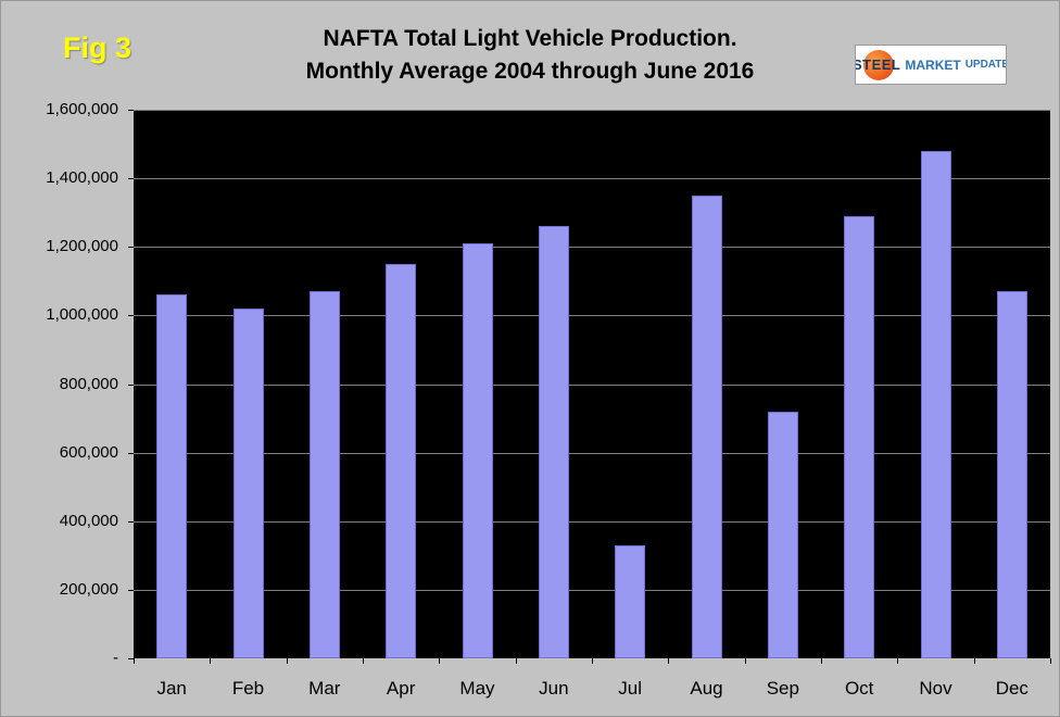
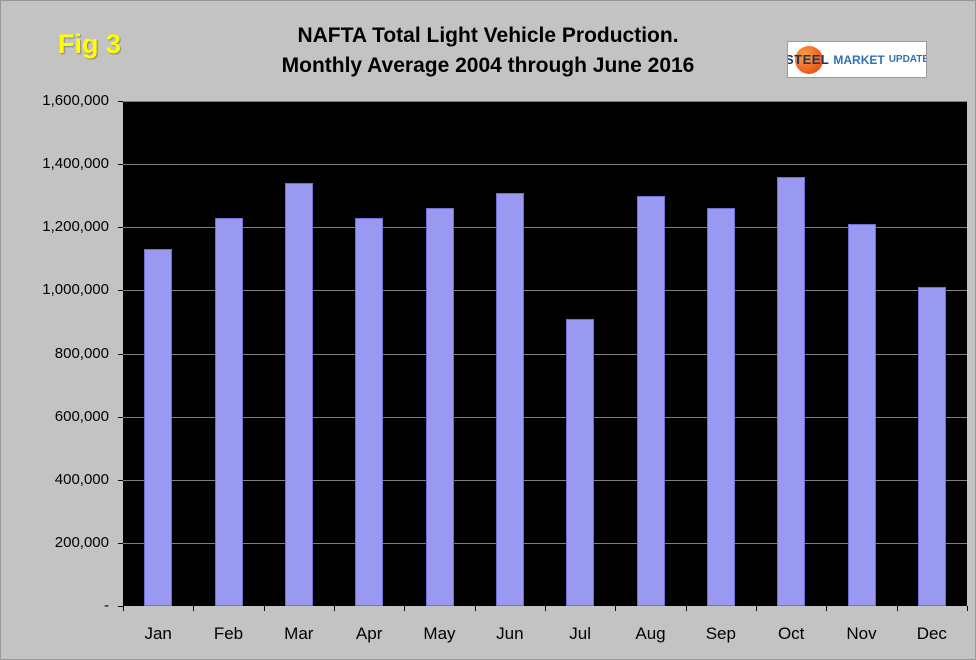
Jan: 1060000 -> 1130000
Feb: 1020000 -> 1230000
Mar: 1070000 -> 1340000
Apr: 1150000 -> 1230000
May: 1210000 -> 1260000
Jun: 1260000 -> 1310000
Jul: 330000 -> 910000
Aug: 1350000 -> 1300000
Sep: 720000 -> 1260000
Oct: 1290000 -> 1360000
Nov: 1480000 -> 1210000
Dec: 1070000 -> 1010000
